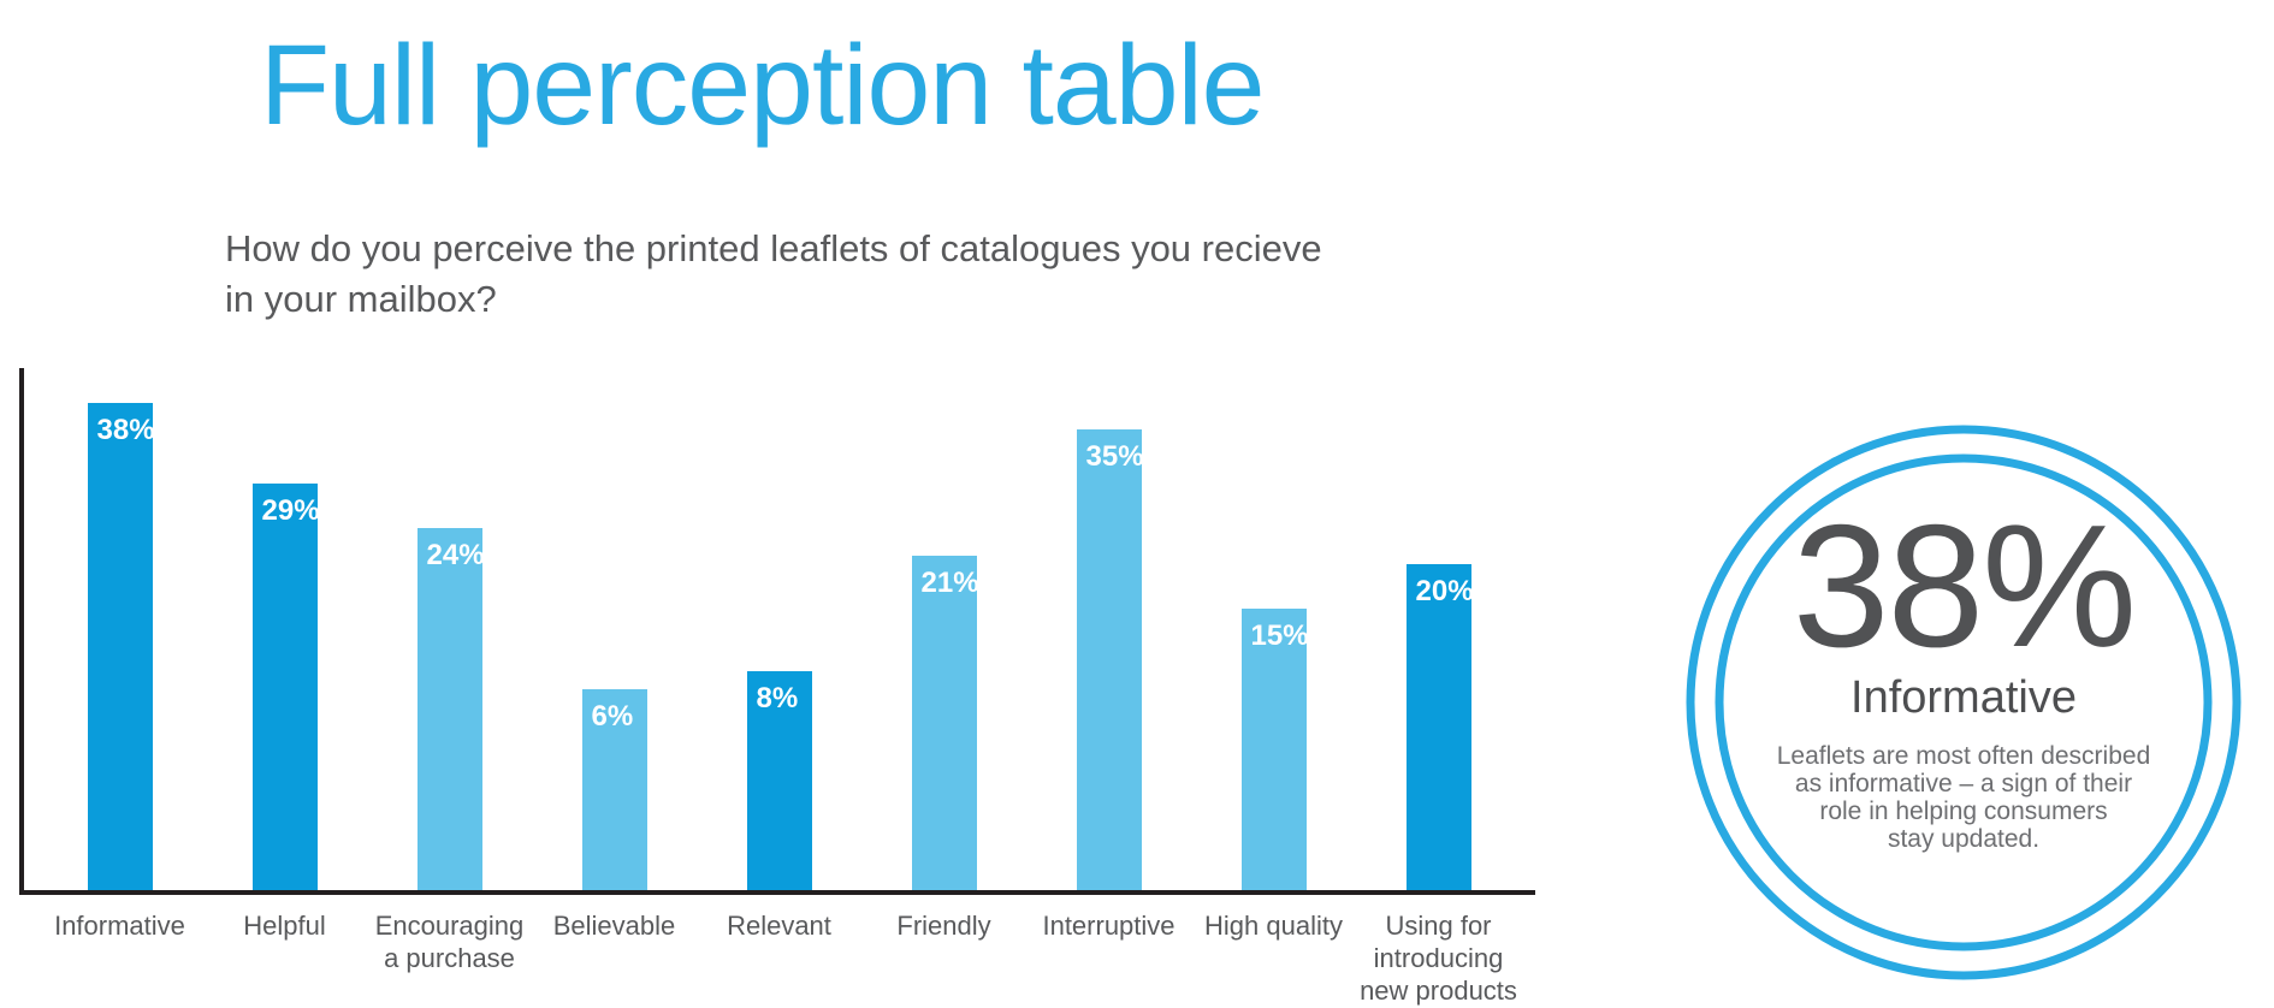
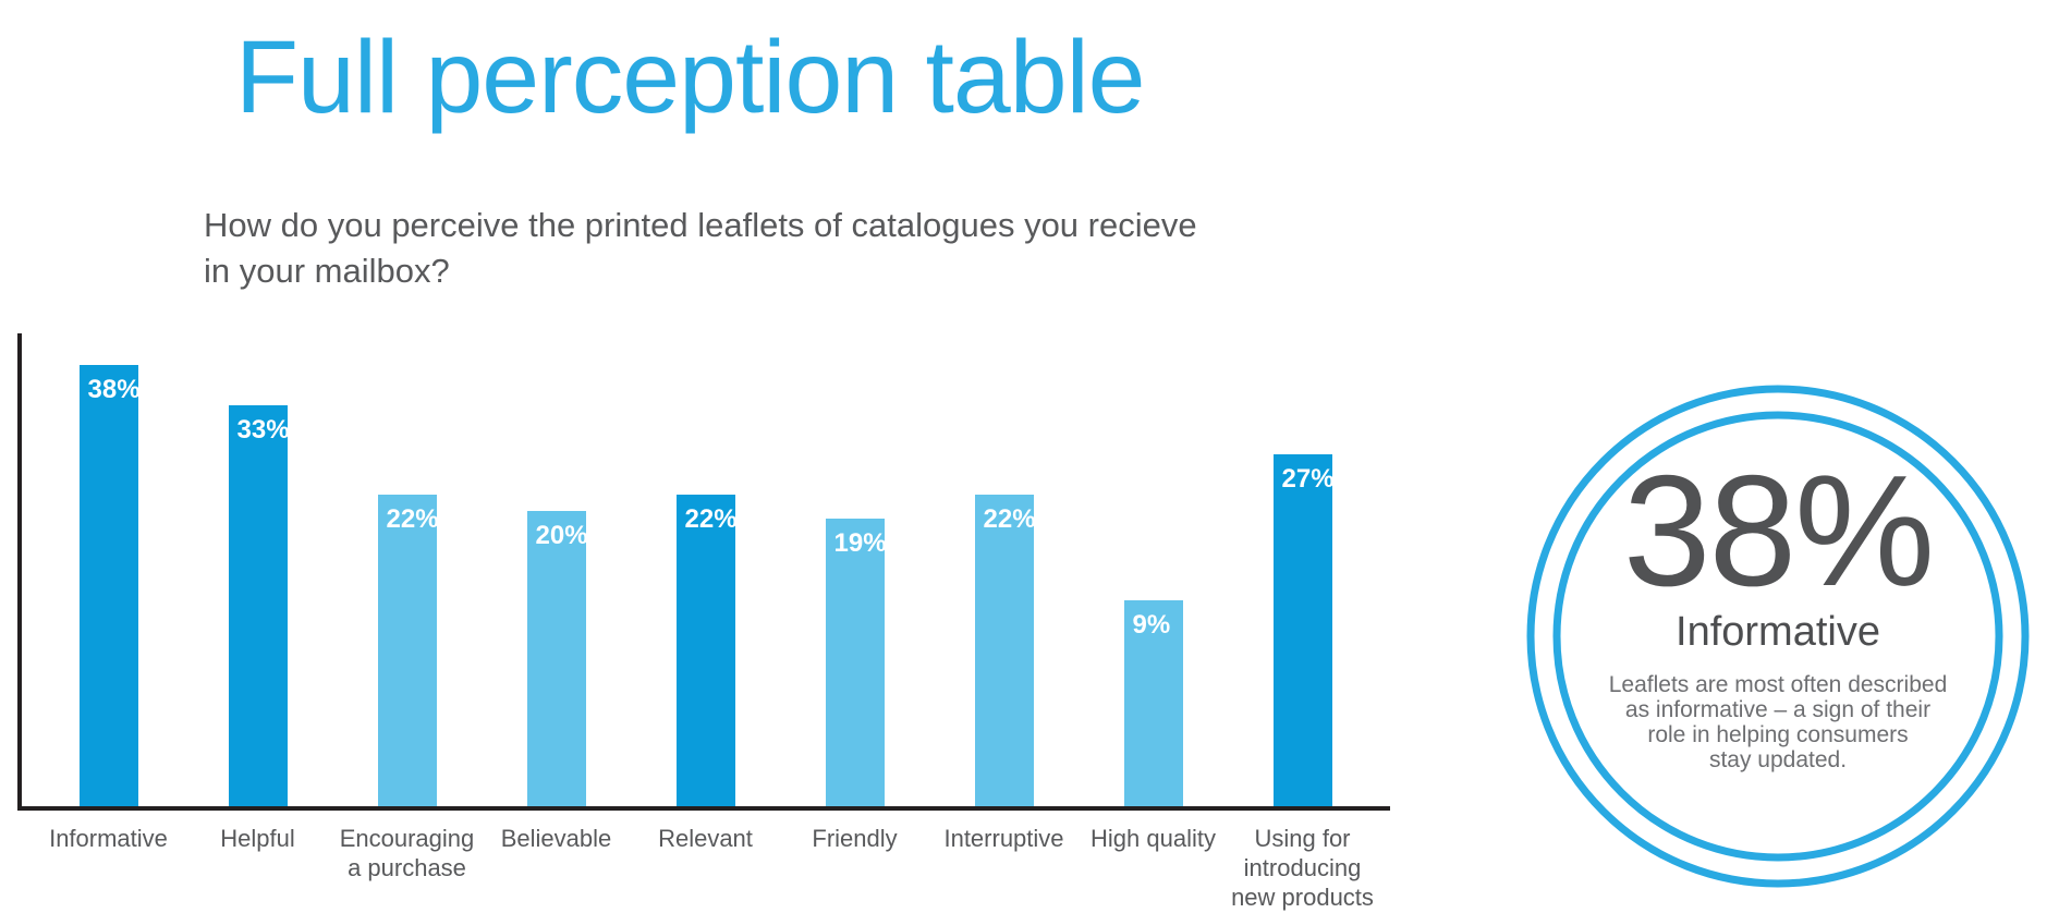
Helpful: 29% -> 33%
Encouraging a purchase: 24% -> 22%
Believable: 6% -> 20%
Relevant: 8% -> 22%
Friendly: 21% -> 19%
Interruptive: 35% -> 22%
High quality: 15% -> 9%
Using for introducing new products: 20% -> 27%
